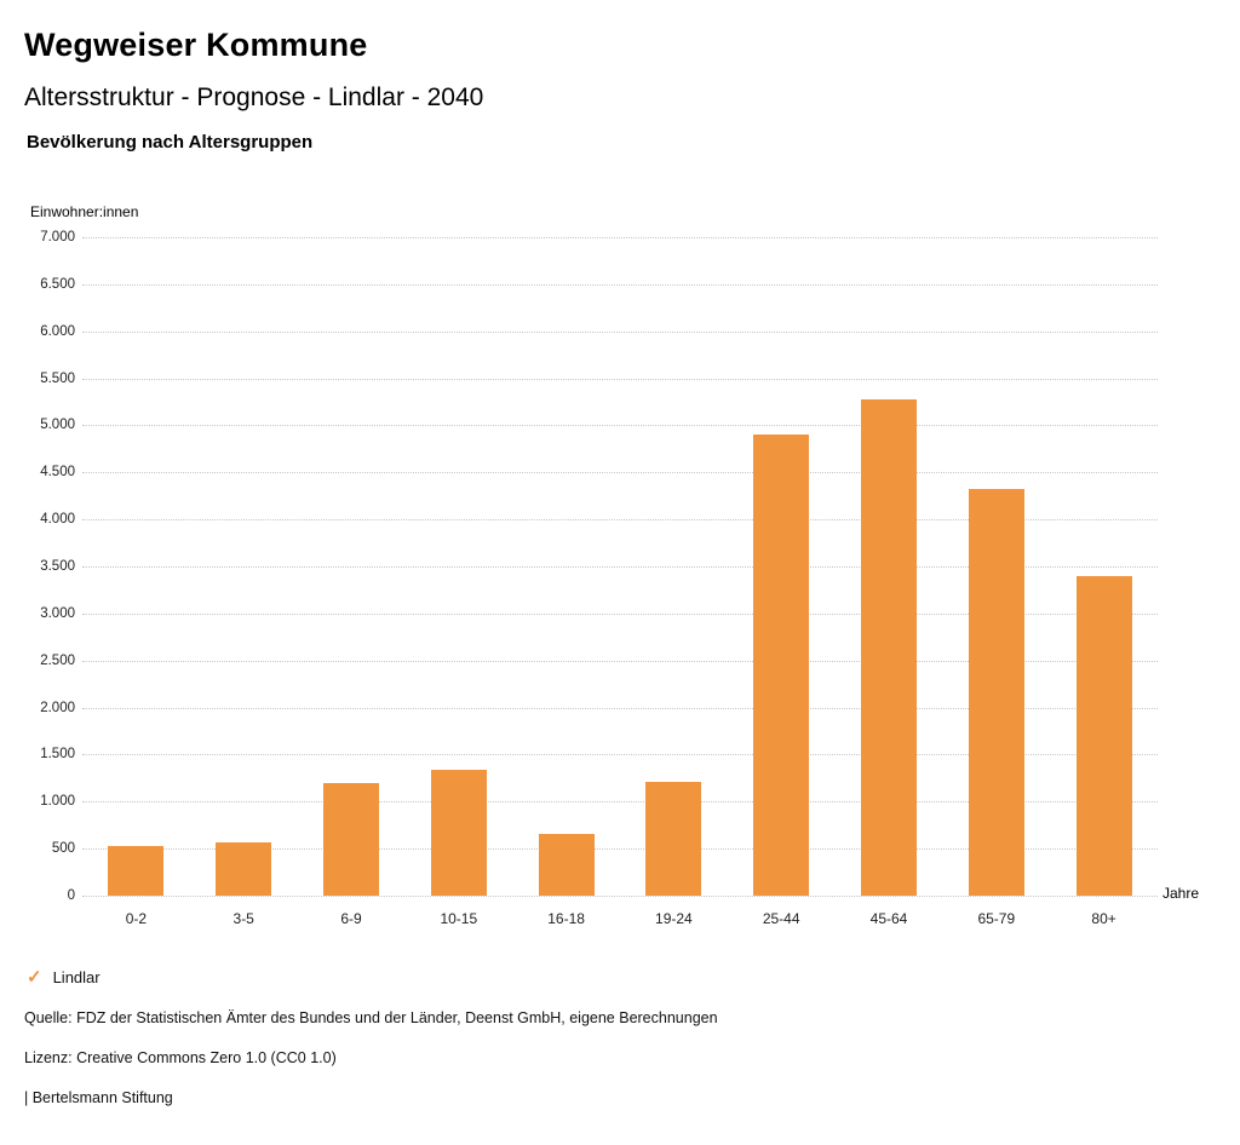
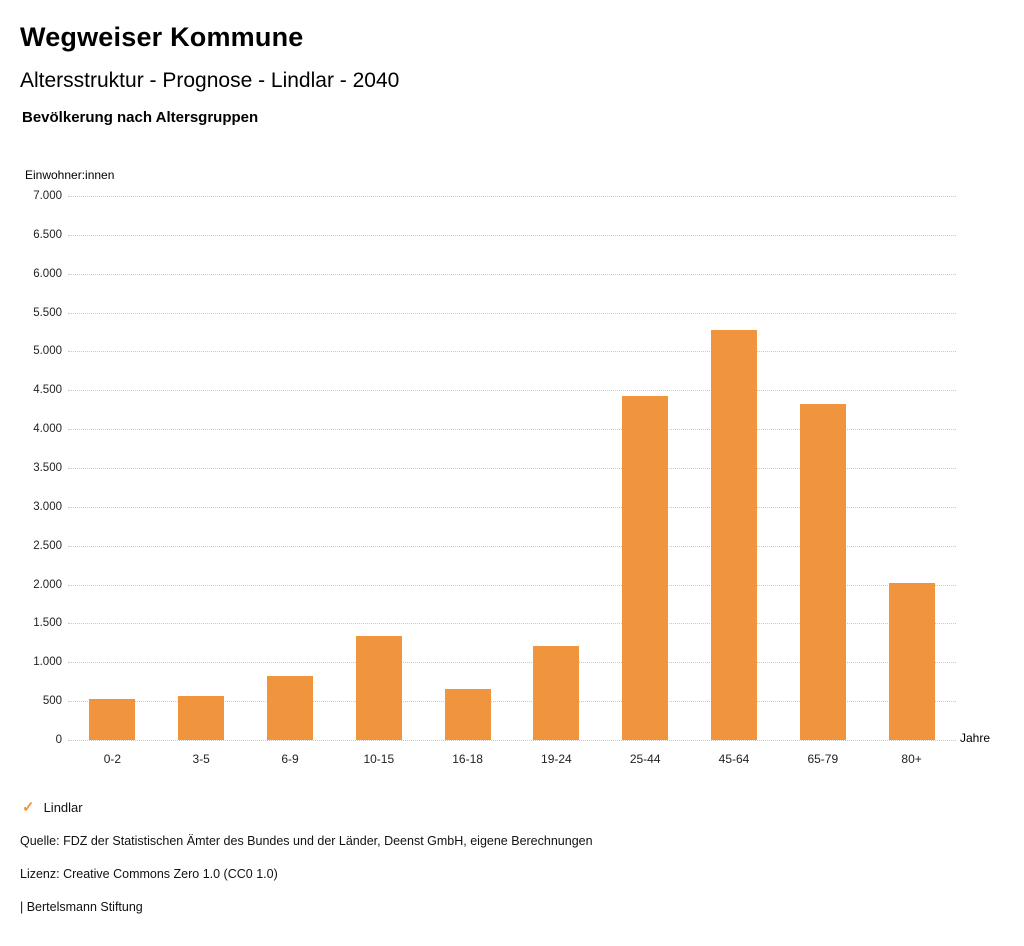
6-9: 1200 -> 800
25-44: 4900 -> 4400
80+: 3400 -> 2000
